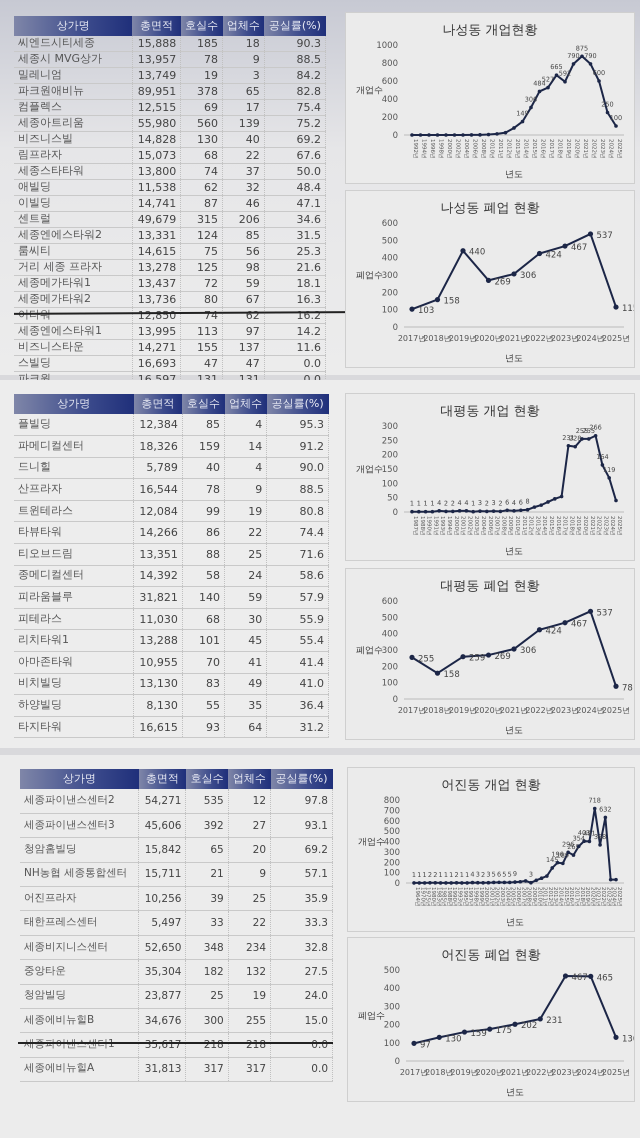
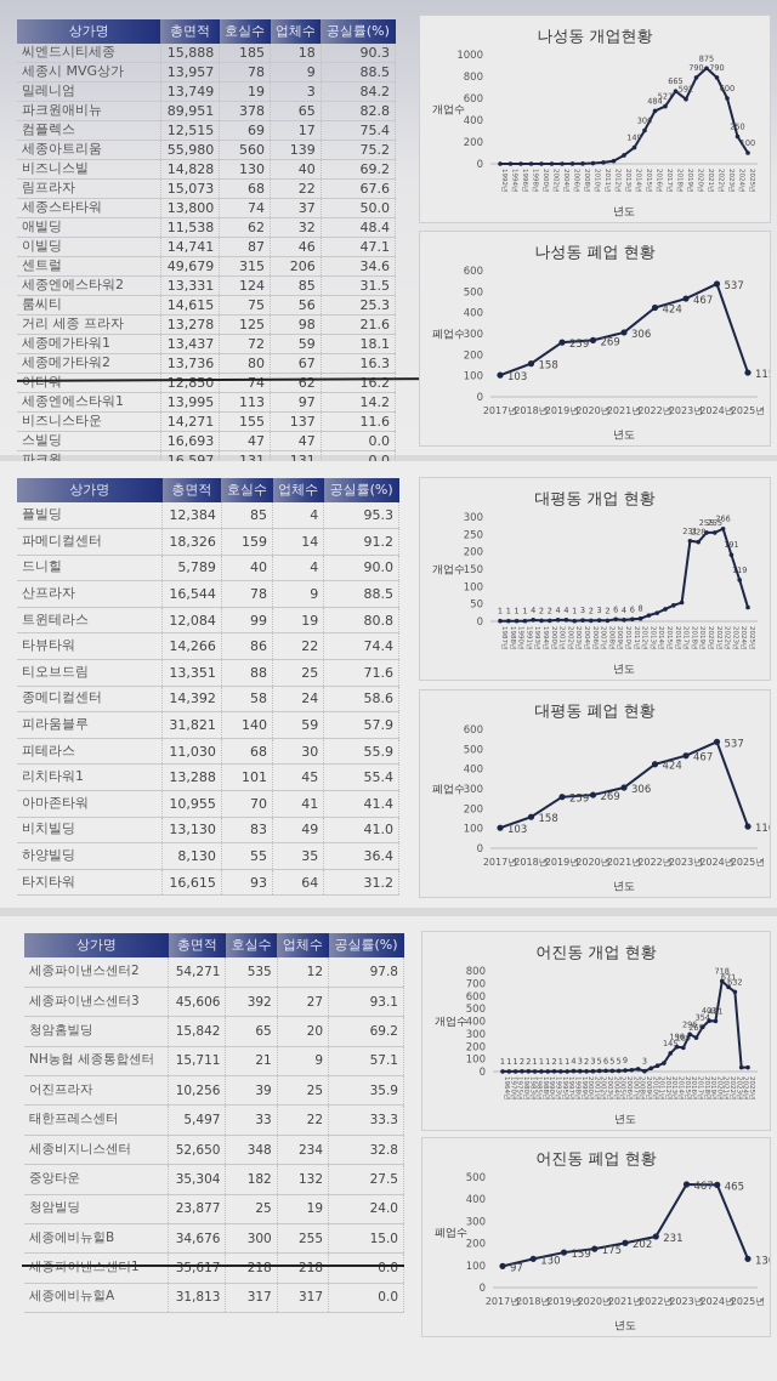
나성동 폐업 현황/2019년: 440 -> 259
대평동 개업 현황/2023년: 164 -> 191
대평동 폐업 현황/2017년: 255 -> 103
대평동 폐업 현황/2025년: 78 -> 110
어진동 개업 현황/2022년: 368 -> 671
